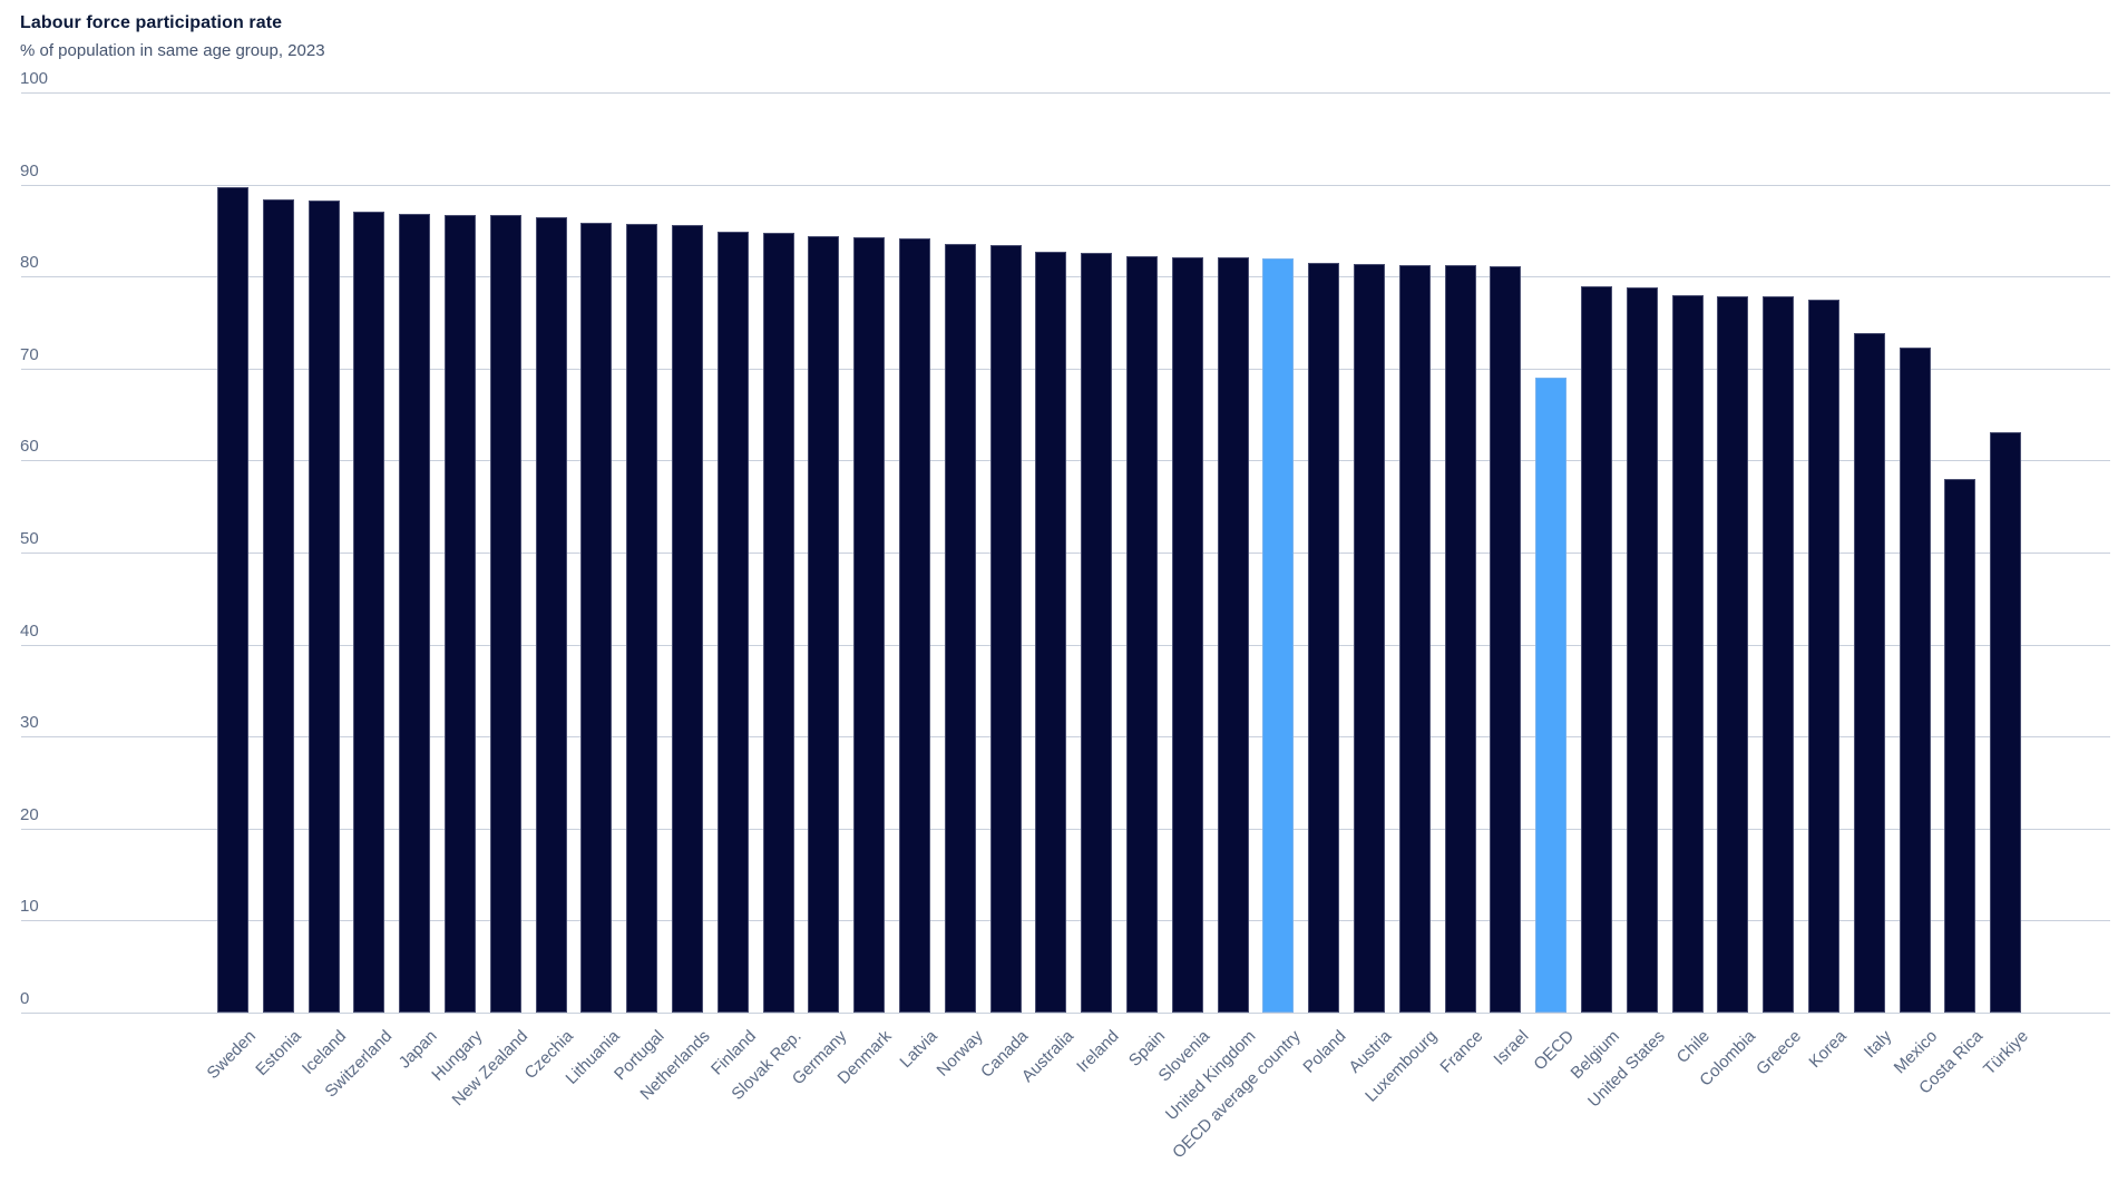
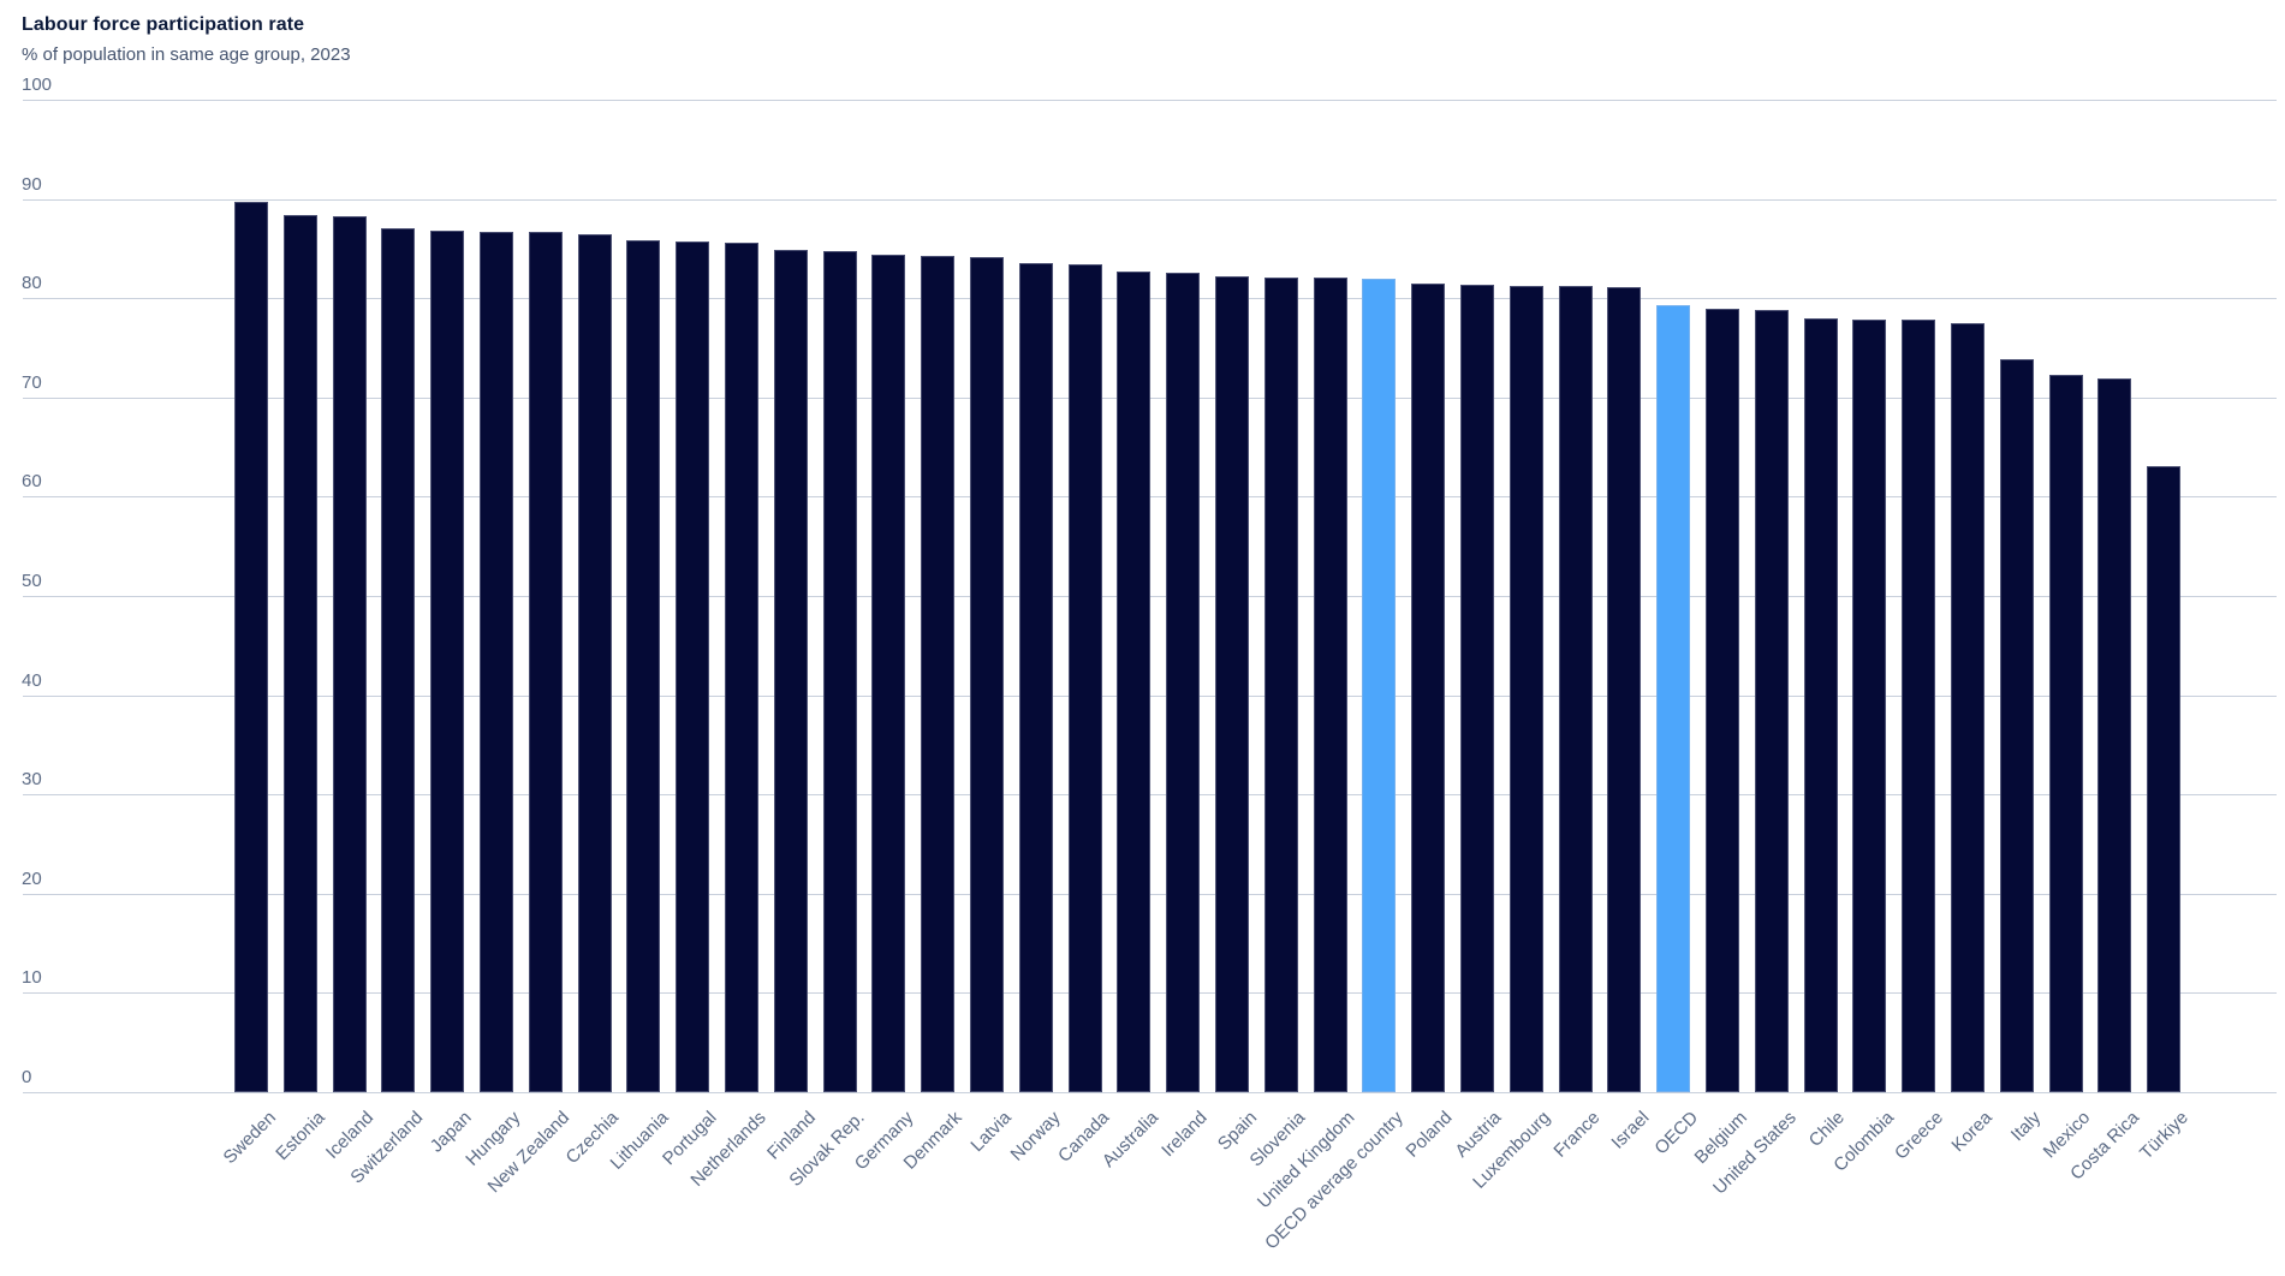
OECD: 69 -> 79
Costa Rica: 58 -> 72
